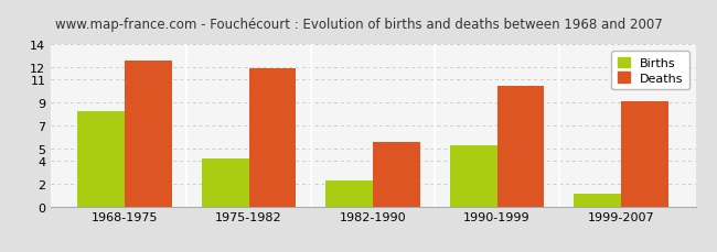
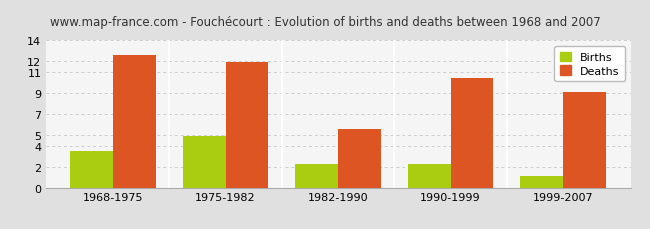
Births/1968-1975: 8.2 -> 3.5
Births/1975-1982: 4.1 -> 4.9
Births/1990-1999: 5.3 -> 2.2
